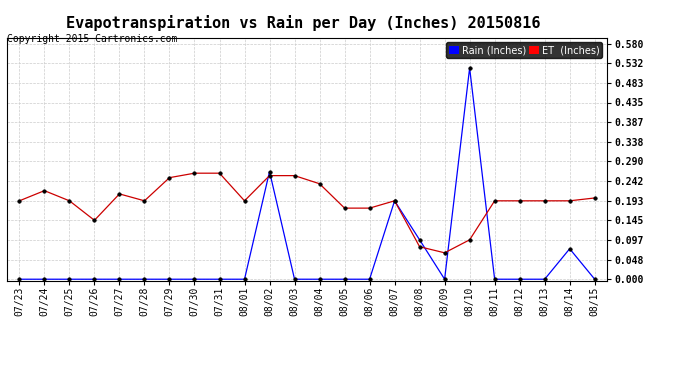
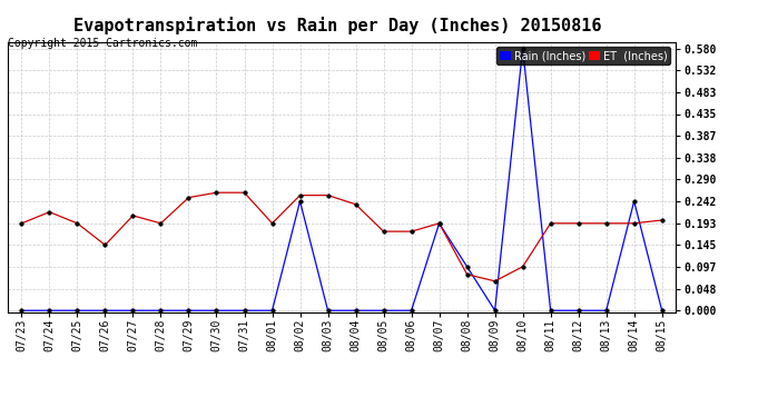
Rain (Inches)/08/02: 0.265 -> 0.242
Rain (Inches)/08/10: 0.520 -> 0.580
Rain (Inches)/08/14: 0.075 -> 0.242
